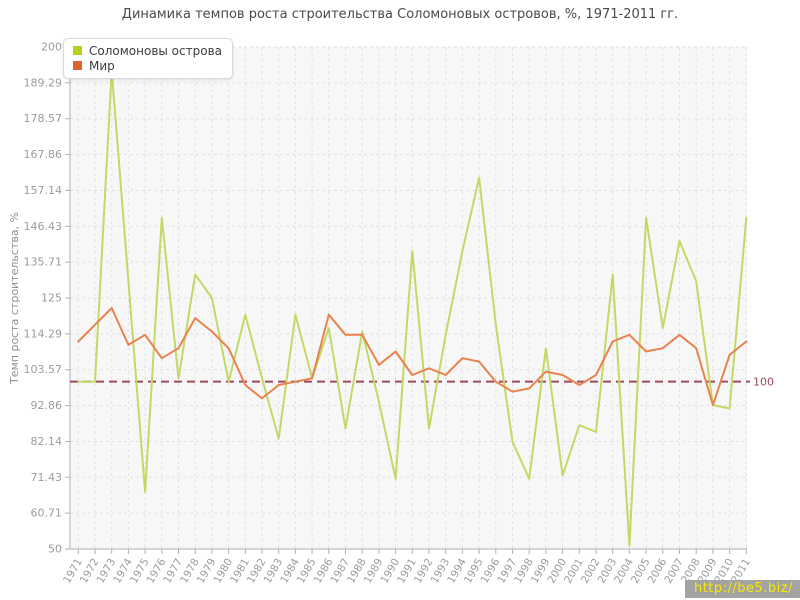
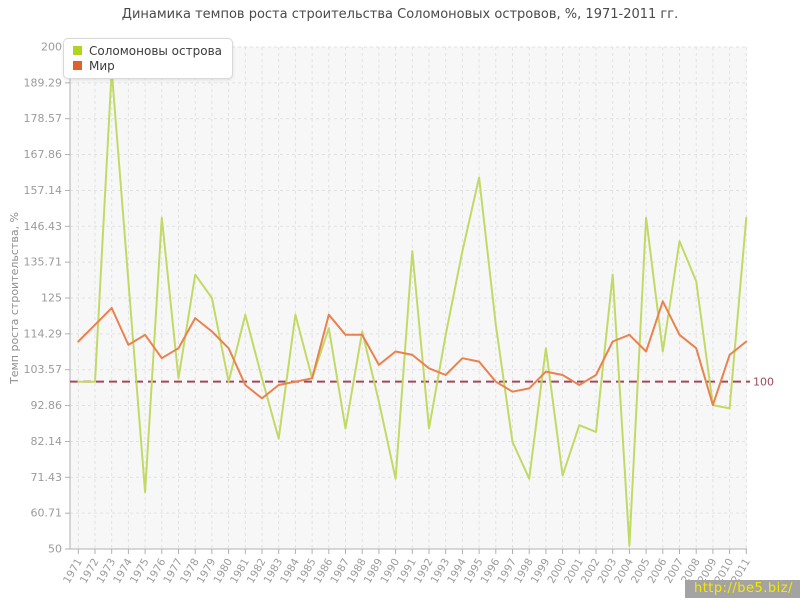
Мир/1991: 102 -> 108
Соломоновы острова/2006: 116 -> 109
Мир/2006: 110 -> 124
